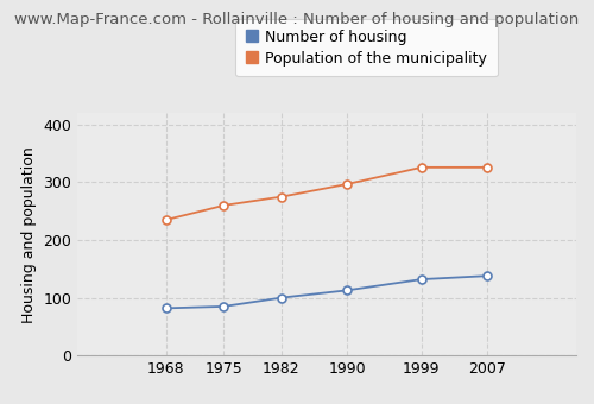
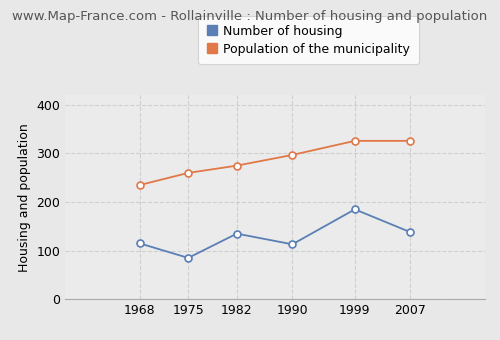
Number of housing/1968: 82 -> 115
Number of housing/1982: 100 -> 135
Number of housing/1999: 132 -> 185
